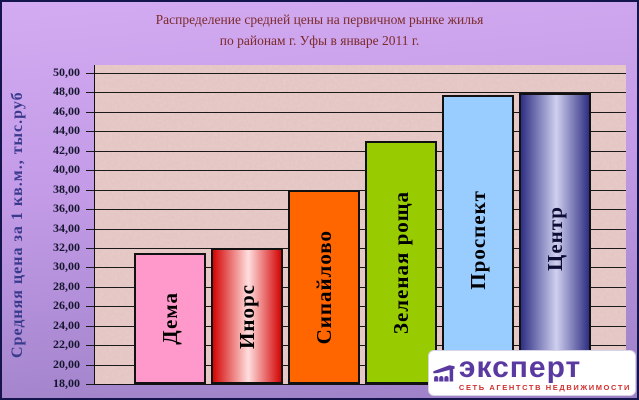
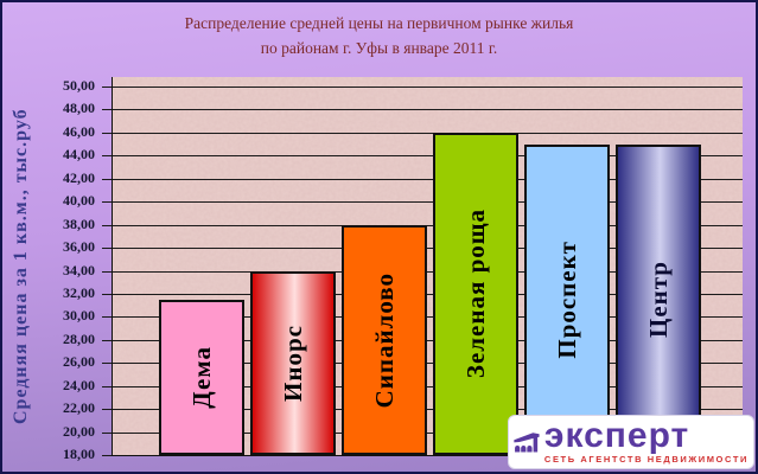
Инорс: 32 -> 34
Зеленая роща: 43 -> 46
Проспект: 48 -> 45
Центр: 48 -> 45
